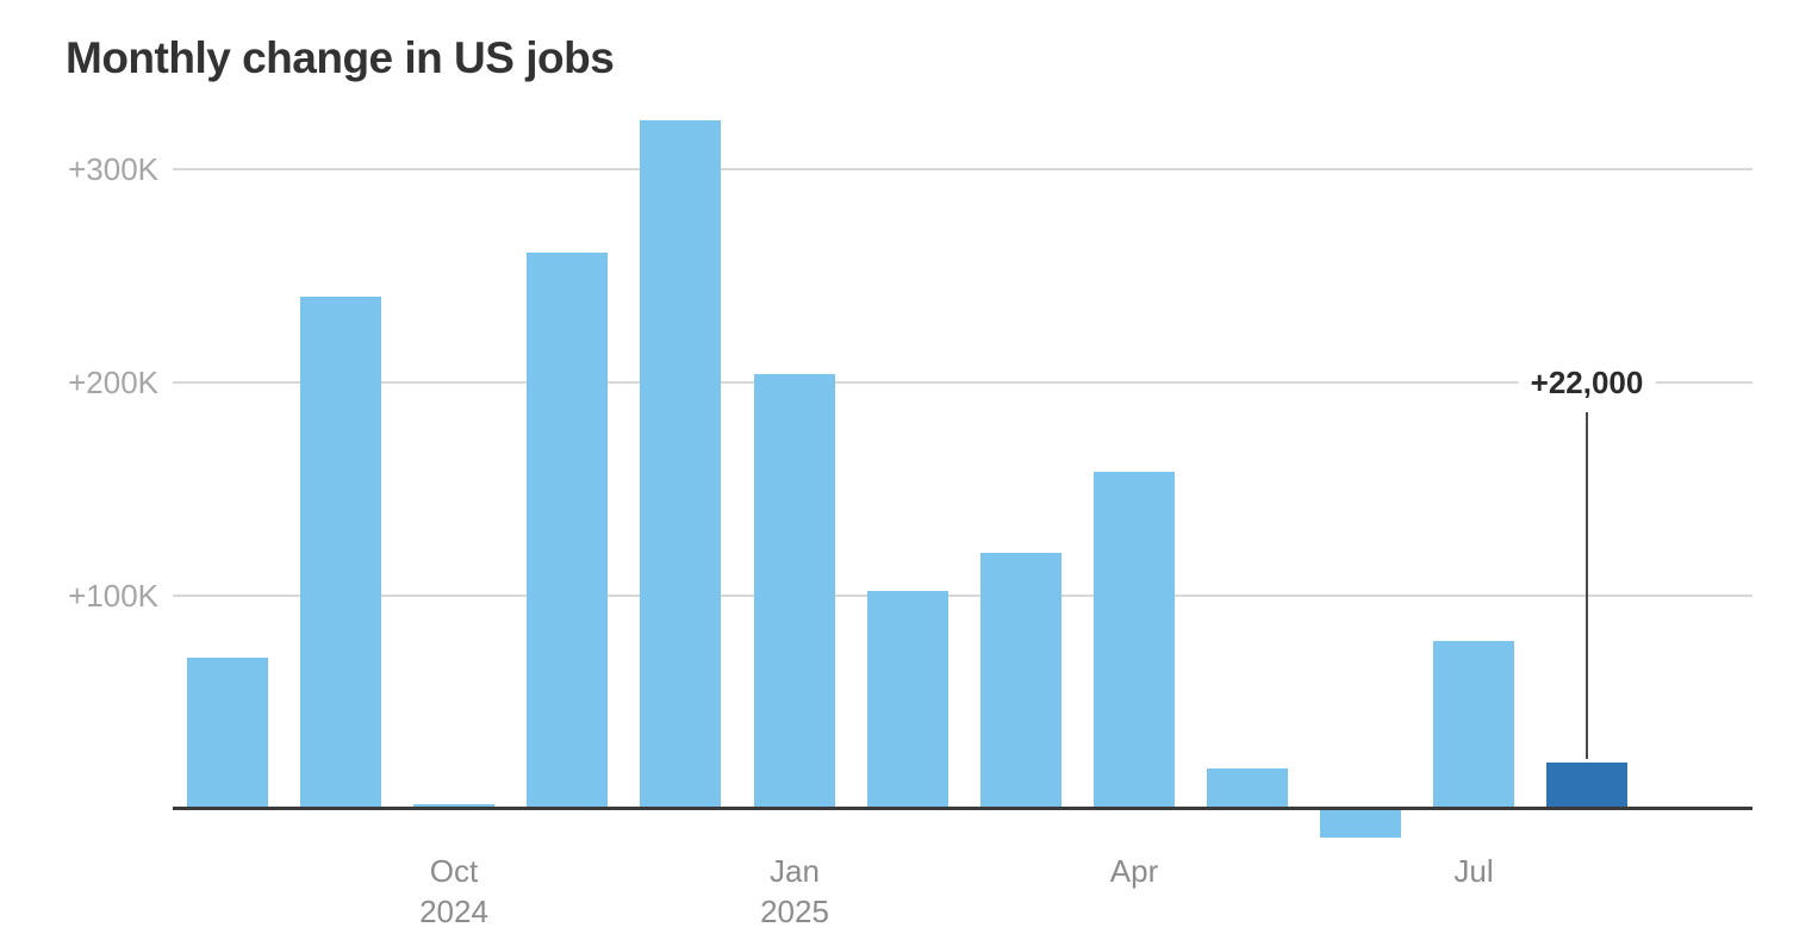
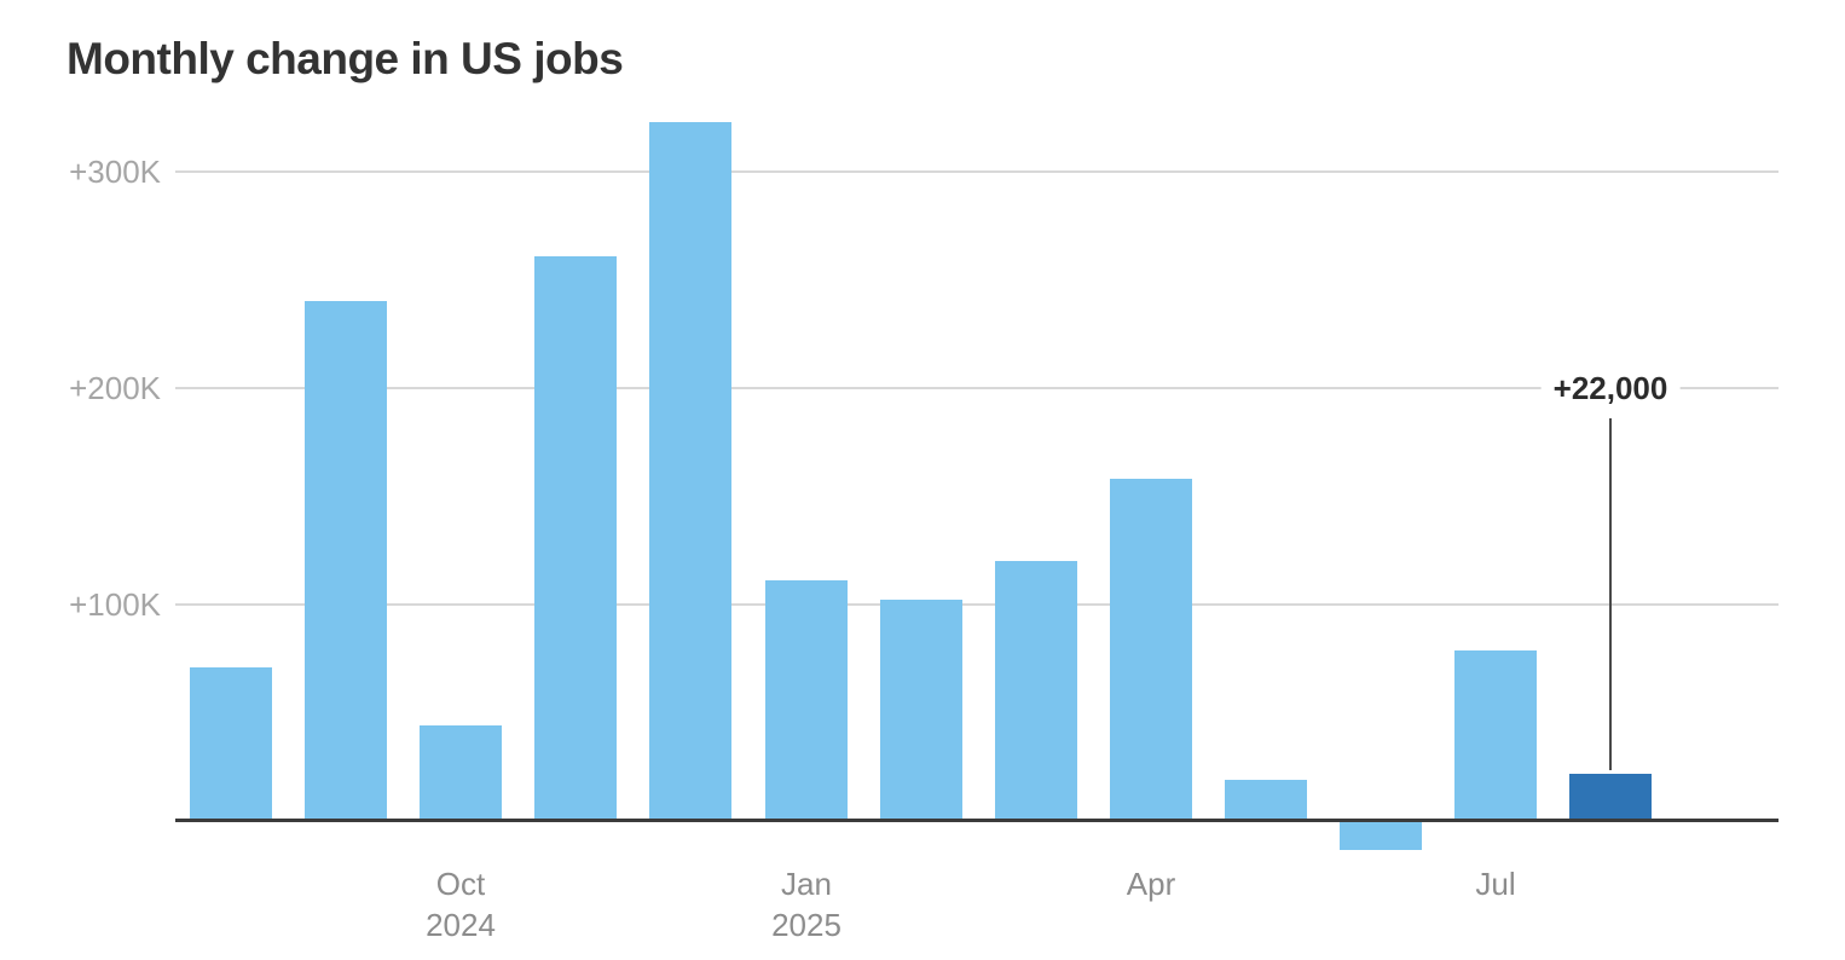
Oct 2024: 2K -> 44K
Jan 2025: 204K -> 111K
